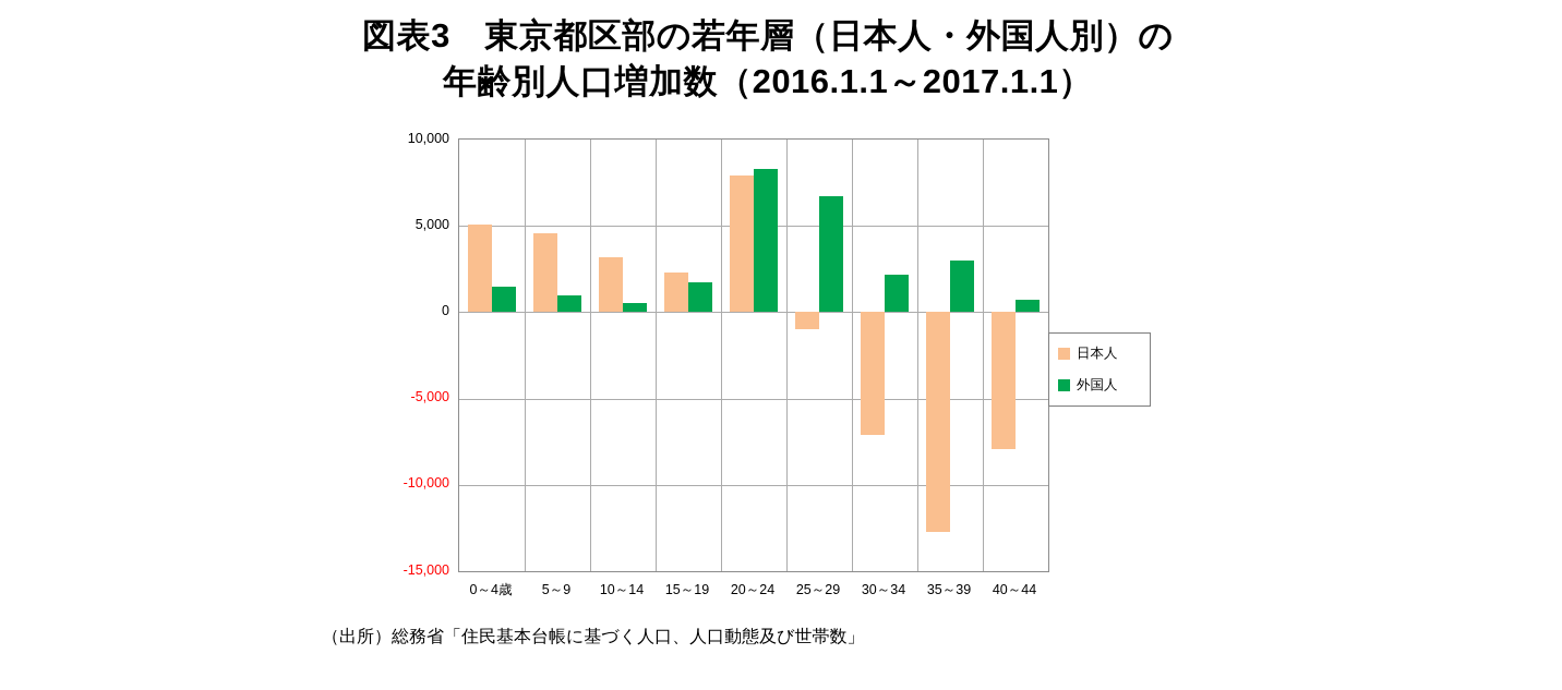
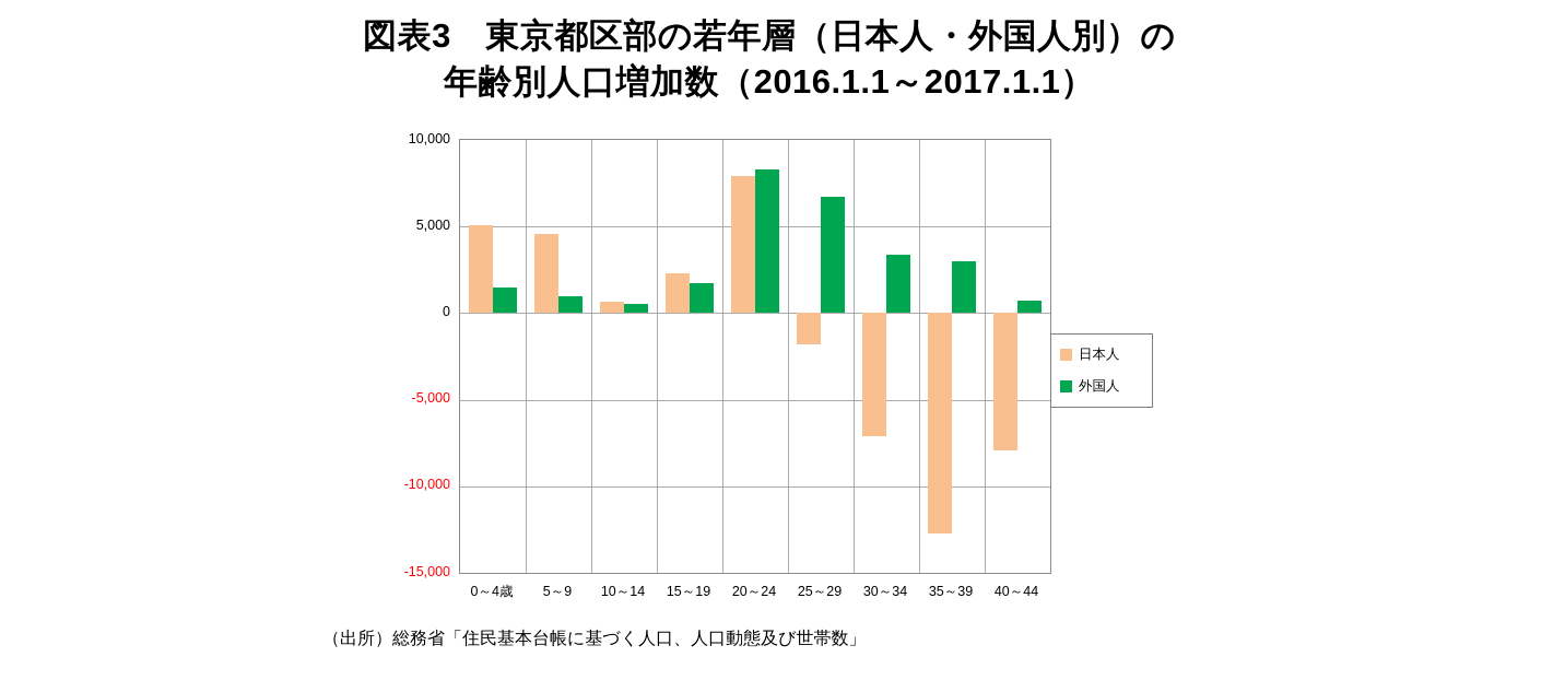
日本人/10～14: 3200 -> 600
日本人/25～29: -1000 -> -1800
外国人/30～34: 2200 -> 3400
